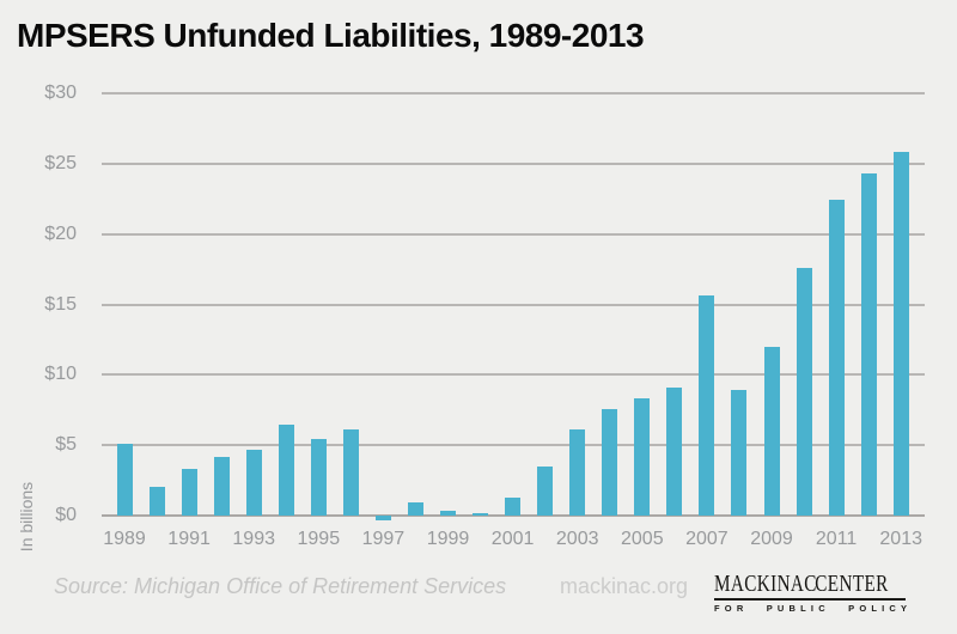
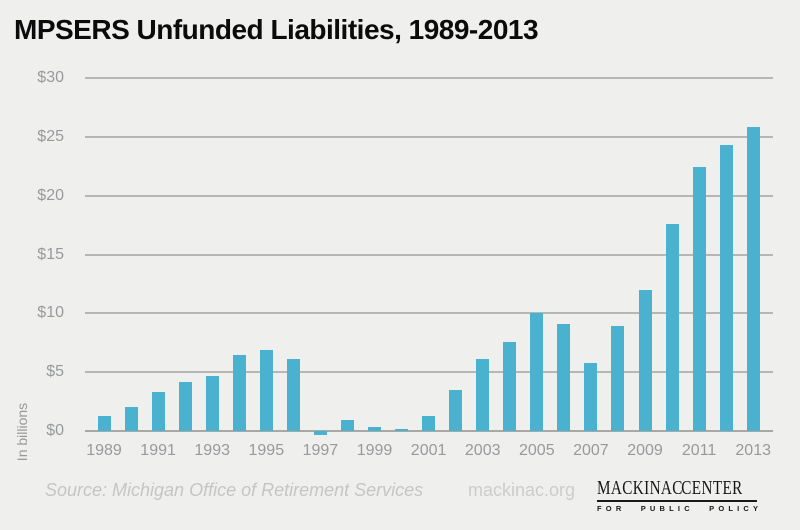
1989: $5.1 -> $1.3
1995: $5.4 -> $6.9
2005: $8.3 -> $10.0
2007: $15.6 -> $5.8
